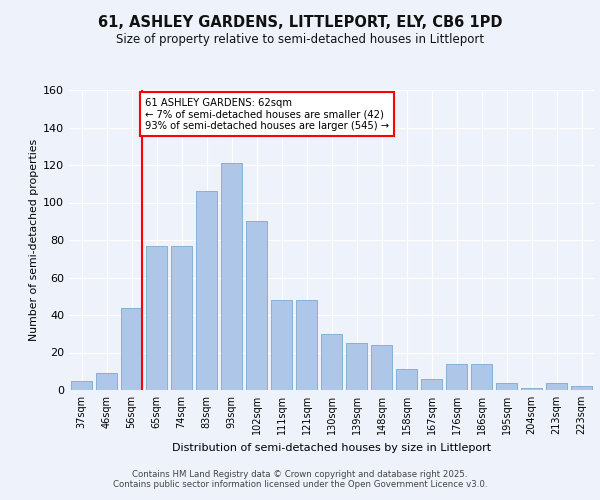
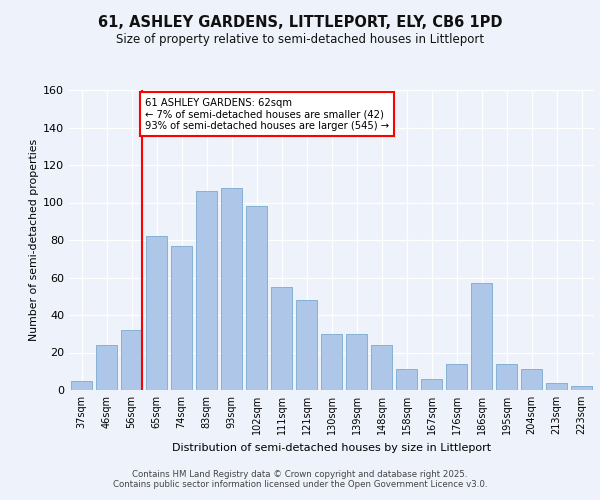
46sqm: 9 -> 24
56sqm: 44 -> 32
65sqm: 77 -> 82
93sqm: 121 -> 108
102sqm: 90 -> 98
111sqm: 48 -> 55
139sqm: 25 -> 30
186sqm: 14 -> 57
195sqm: 4 -> 14
204sqm: 1 -> 11
